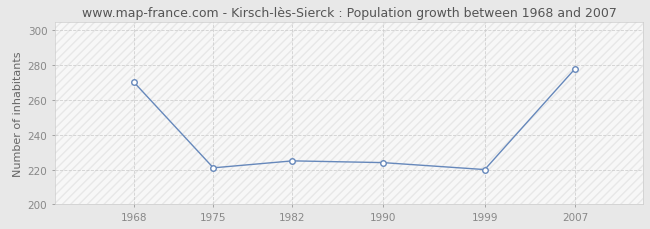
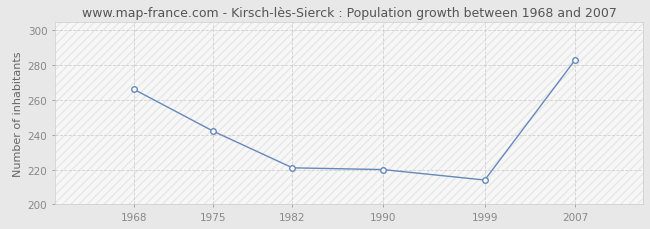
1968: 270 -> 266
1975: 221 -> 242
1982: 225 -> 221
1990: 224 -> 220
1999: 220 -> 214
2007: 278 -> 283
